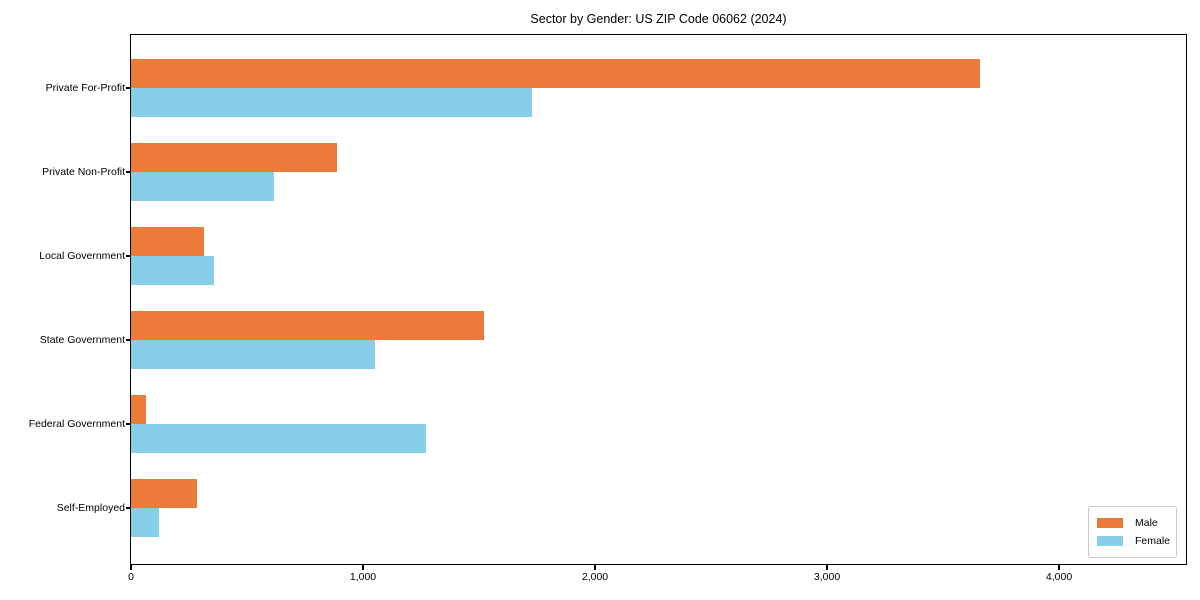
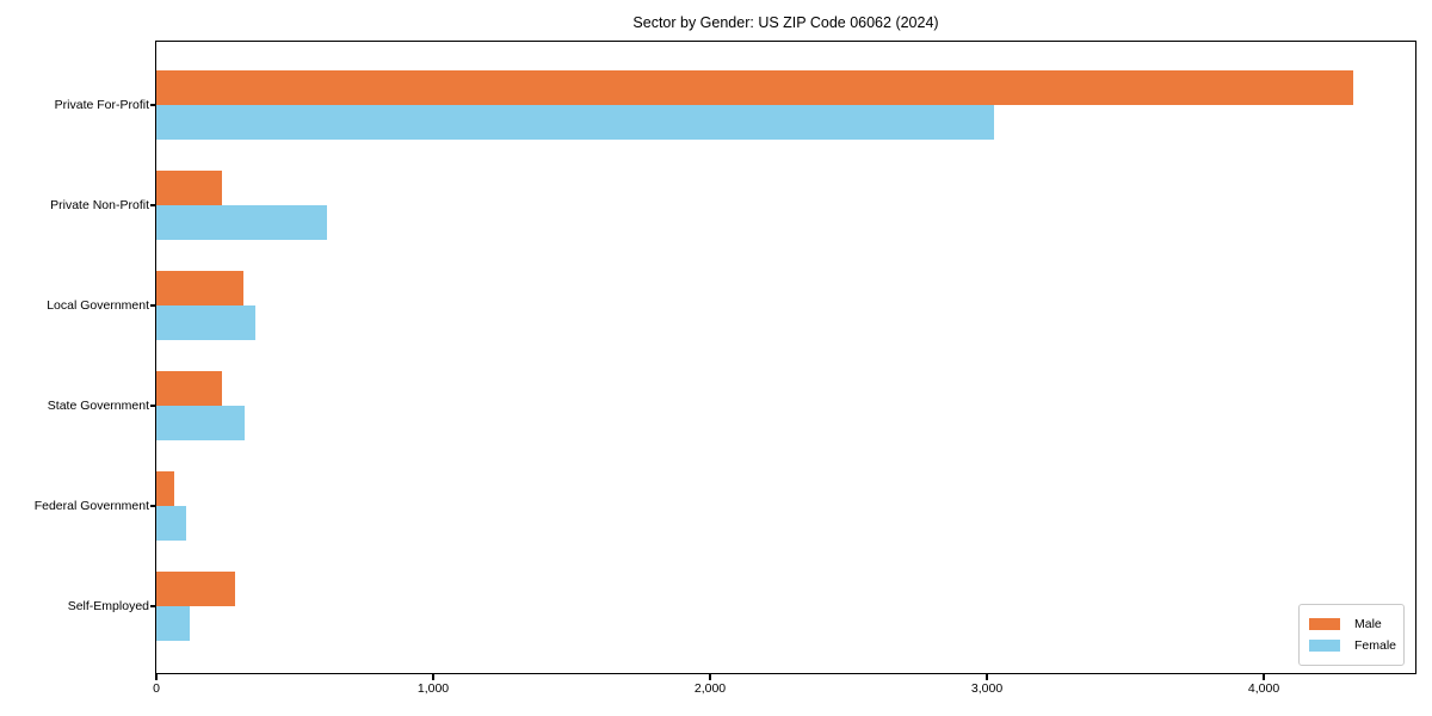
Male/Private For-Profit: 3660 -> 4320
Female/Private For-Profit: 1730 -> 3020
Male/Private Non-Profit: 890 -> 240
Male/State Government: 1520 -> 240
Female/State Government: 1050 -> 320
Female/Federal Government: 1270 -> 110
